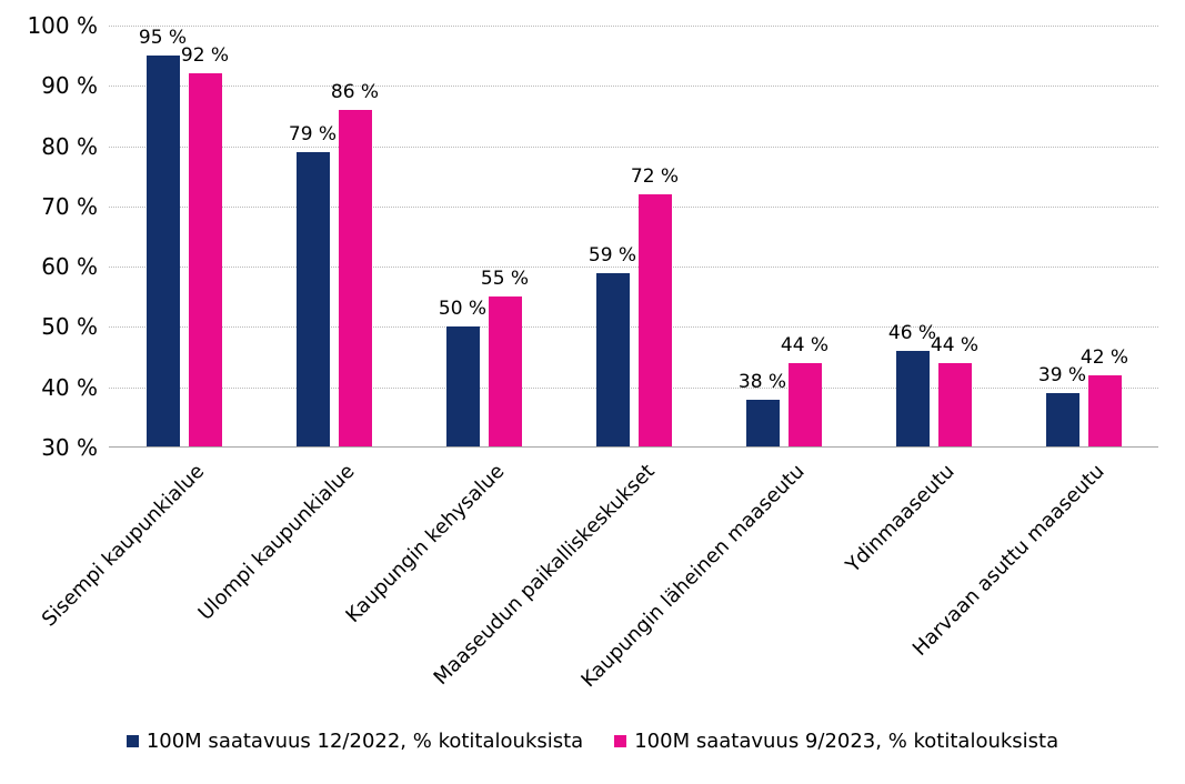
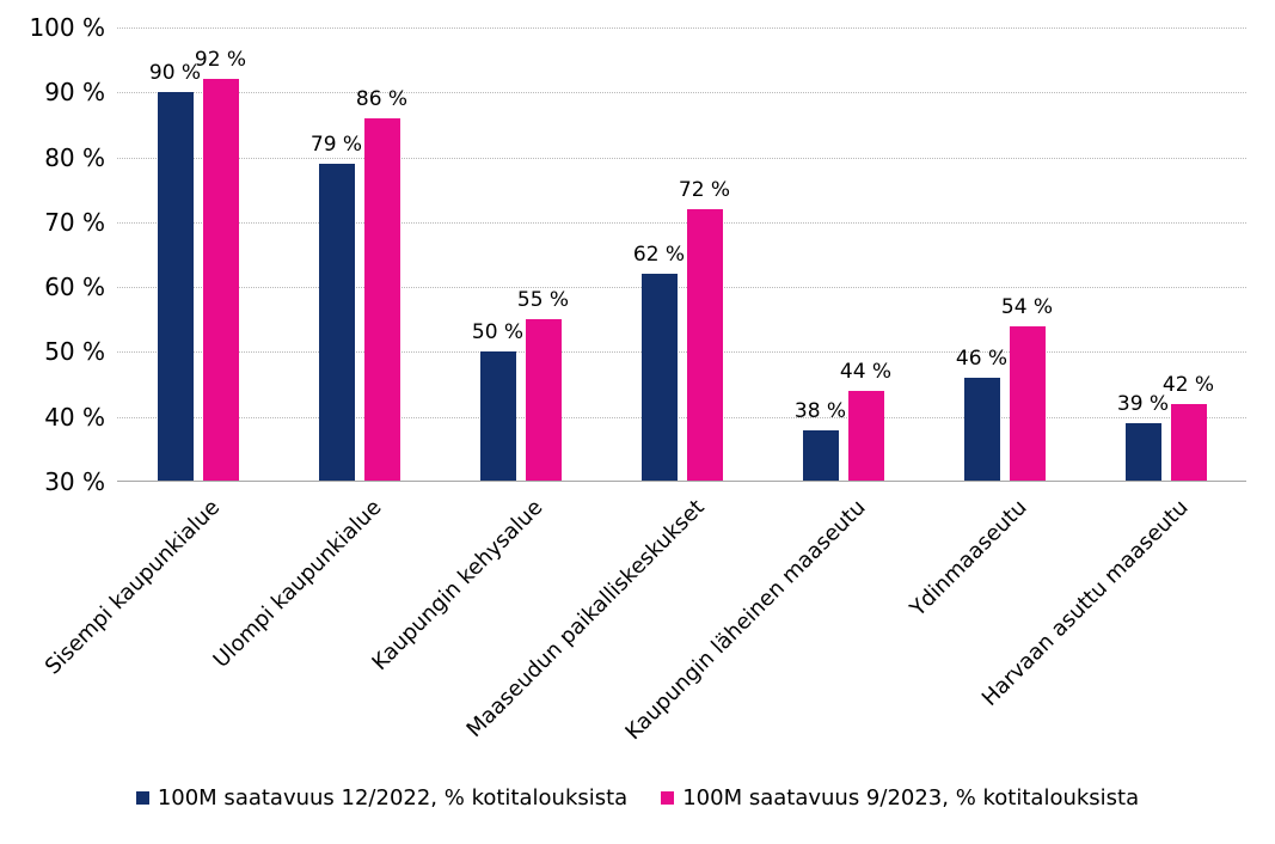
100M saatavuus 12/2022, % kotitalouksista/Sisempi kaupunkialue: 95 -> 90
100M saatavuus 12/2022, % kotitalouksista/Maaseudun paikalliskeskukset: 59 -> 62
100M saatavuus 9/2023, % kotitalouksista/Ydinmaaseutu: 44 -> 54
